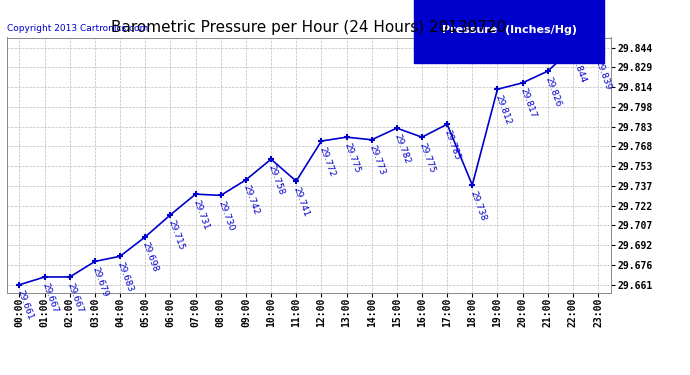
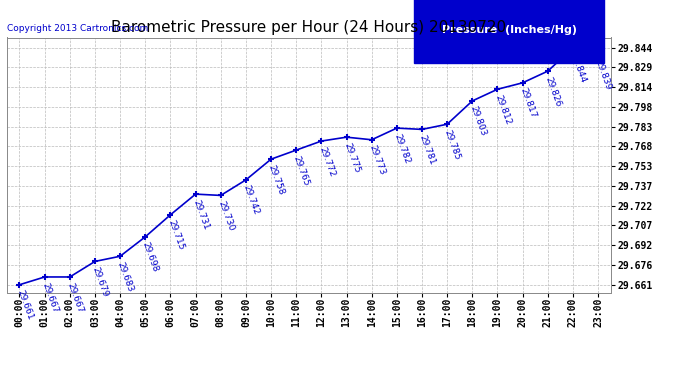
11:00: 29.741 -> 29.765
16:00: 29.775 -> 29.781
18:00: 29.738 -> 29.803
